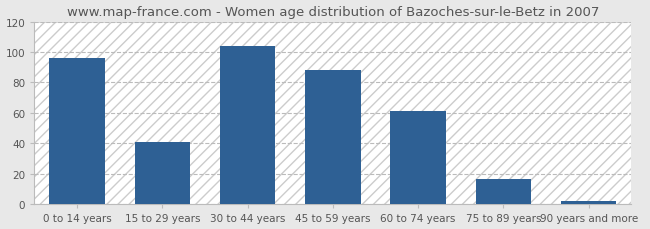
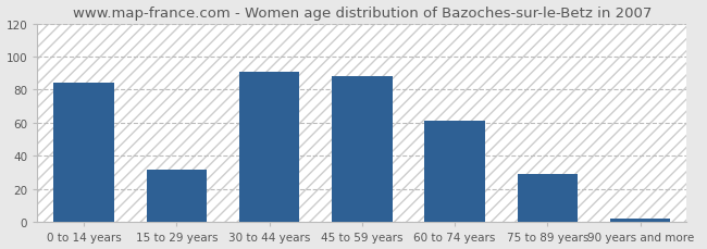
0 to 14 years: 96 -> 84
15 to 29 years: 41 -> 32
30 to 44 years: 104 -> 91
75 to 89 years: 17 -> 29
